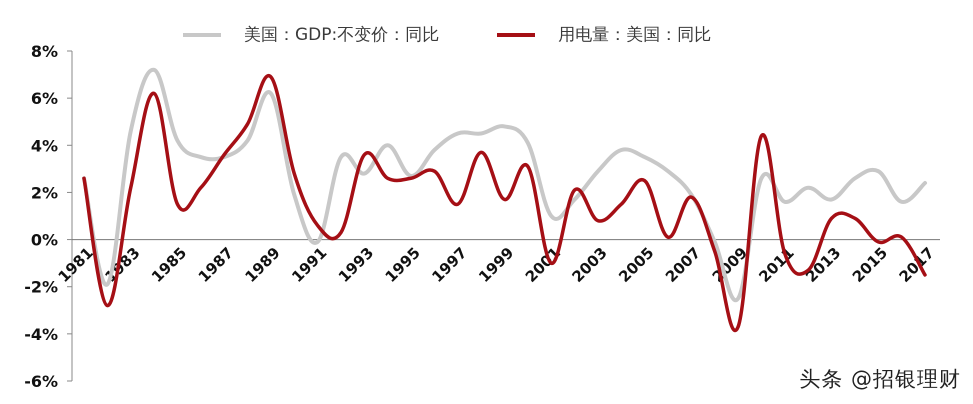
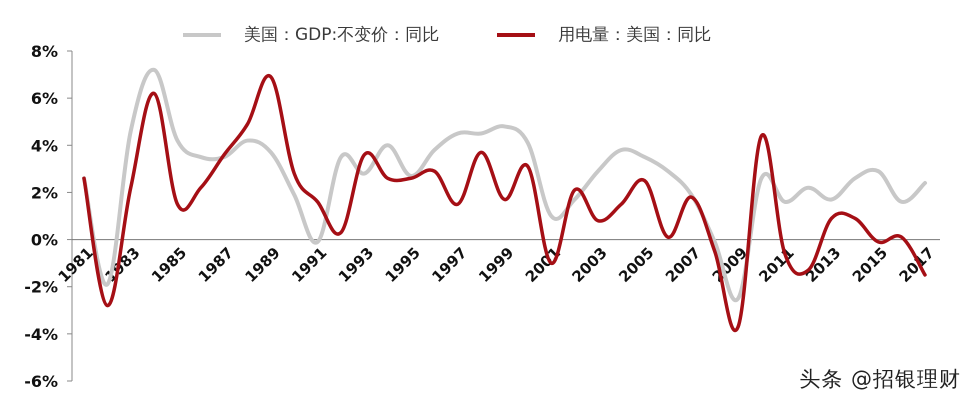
美国：GDP:不变价：同比/1989: 6.2% -> 3.7%
用电量：美国：同比/1991: 0.6% -> 1.6%
